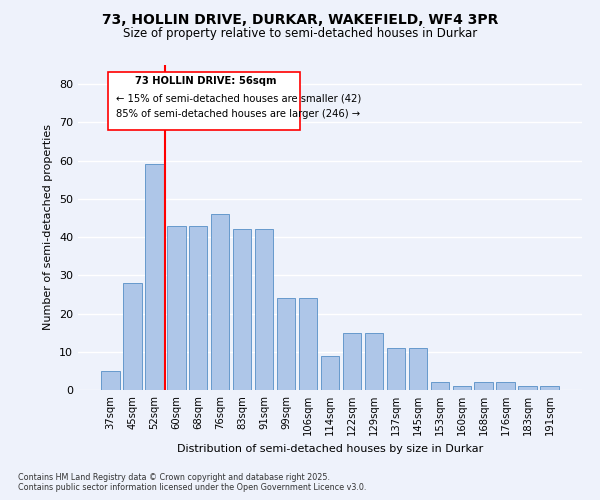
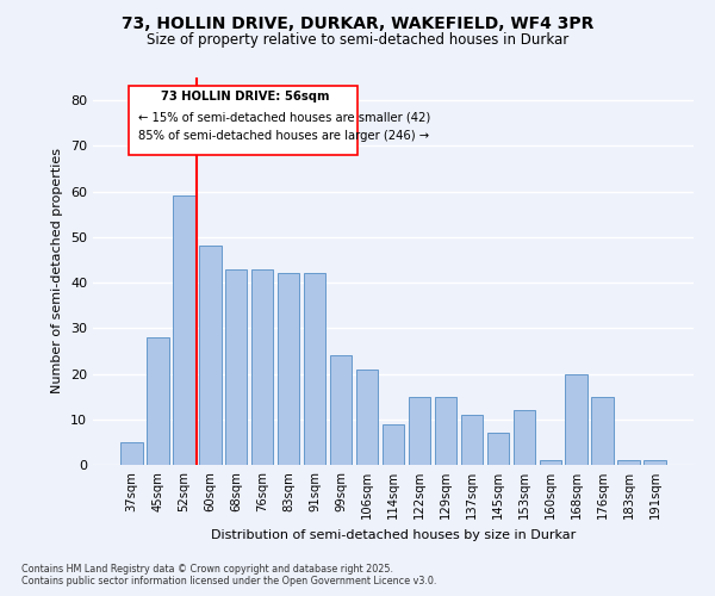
60sqm: 43 -> 48
76sqm: 46 -> 43
106sqm: 24 -> 21
145sqm: 11 -> 7
153sqm: 2 -> 12
168sqm: 2 -> 20
176sqm: 2 -> 15
